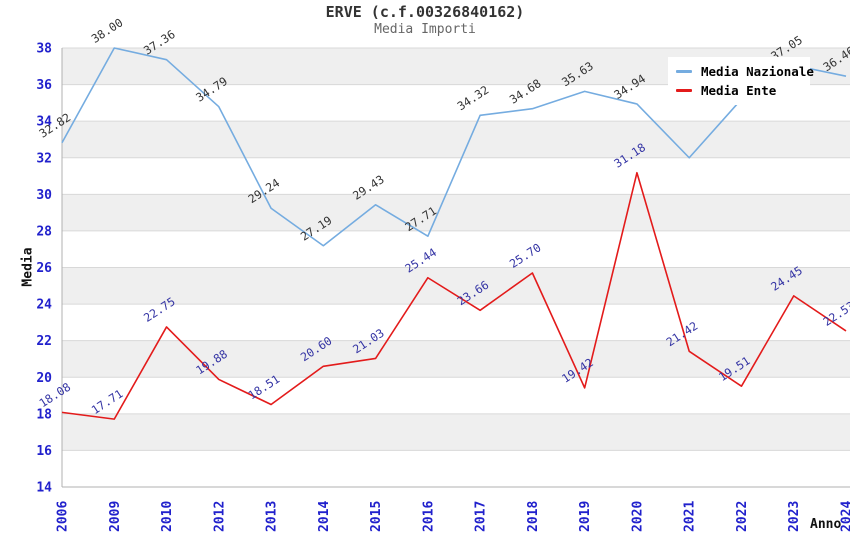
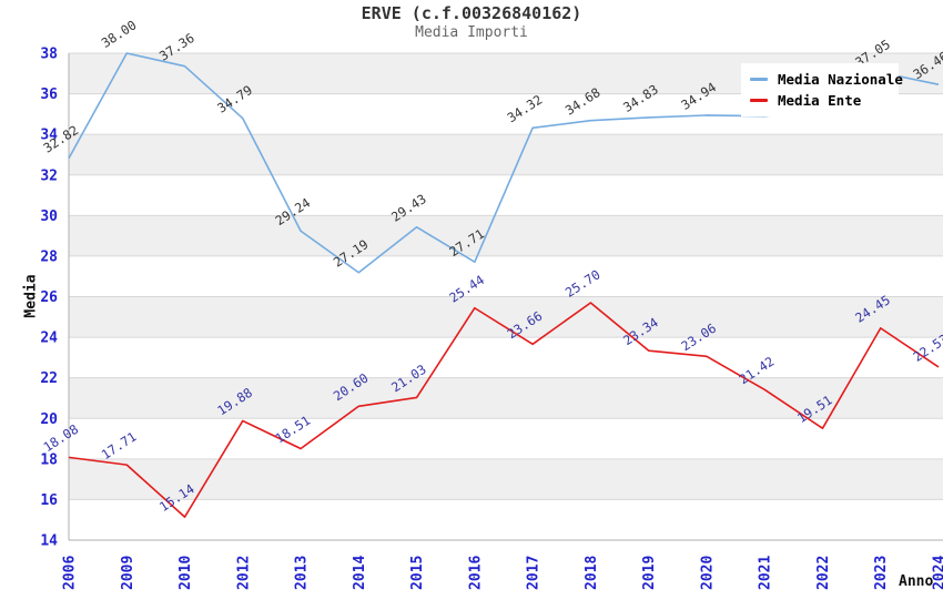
Media Ente/2010: 22.75 -> 15.14
Media Nazionale/2019: 35.63 -> 34.83
Media Ente/2019: 19.42 -> 23.34
Media Ente/2020: 31.18 -> 23.06
Media Nazionale/2021: 32.0 -> 34.9
